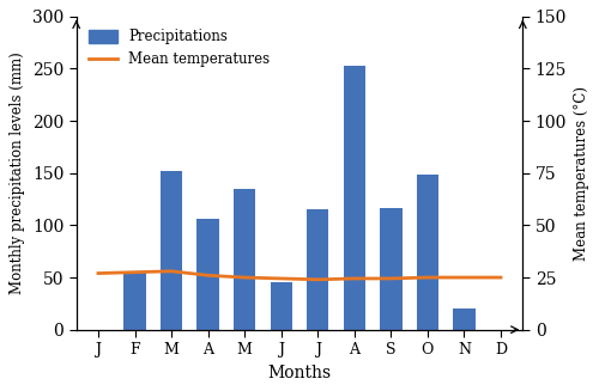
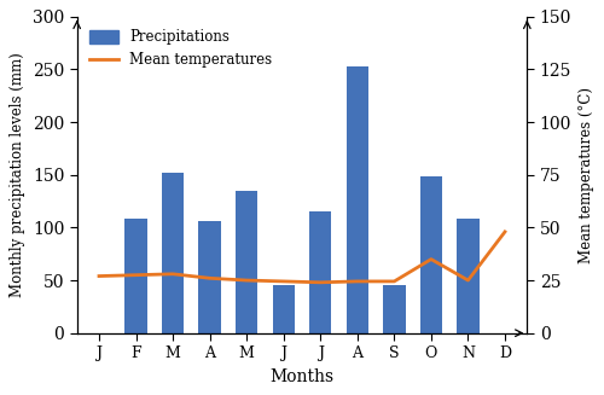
Precipitations/F: 55 -> 108
Precipitations/S: 116 -> 46
Mean temperatures/O: 25 -> 35
Precipitations/N: 20 -> 108
Mean temperatures/D: 25 -> 48
